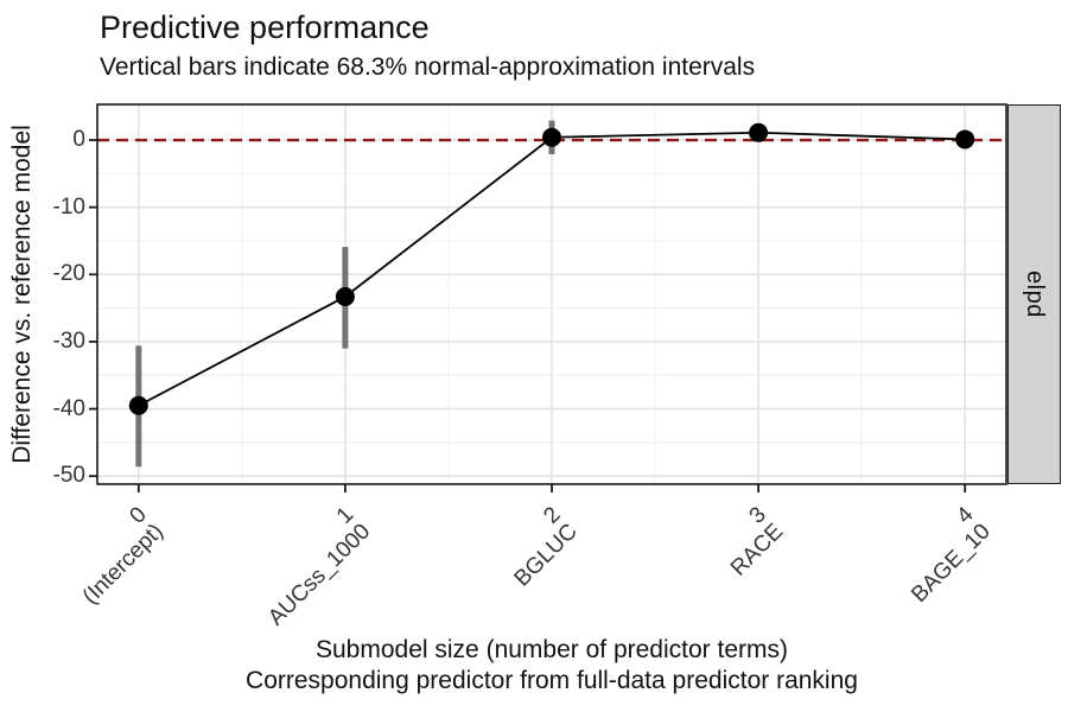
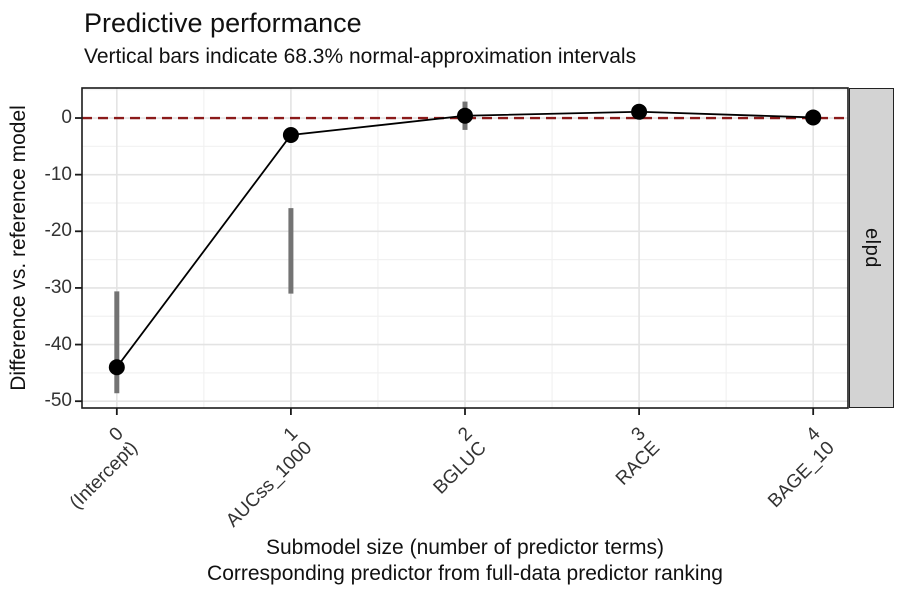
0: -40 -> -44
1: -23 -> -3
